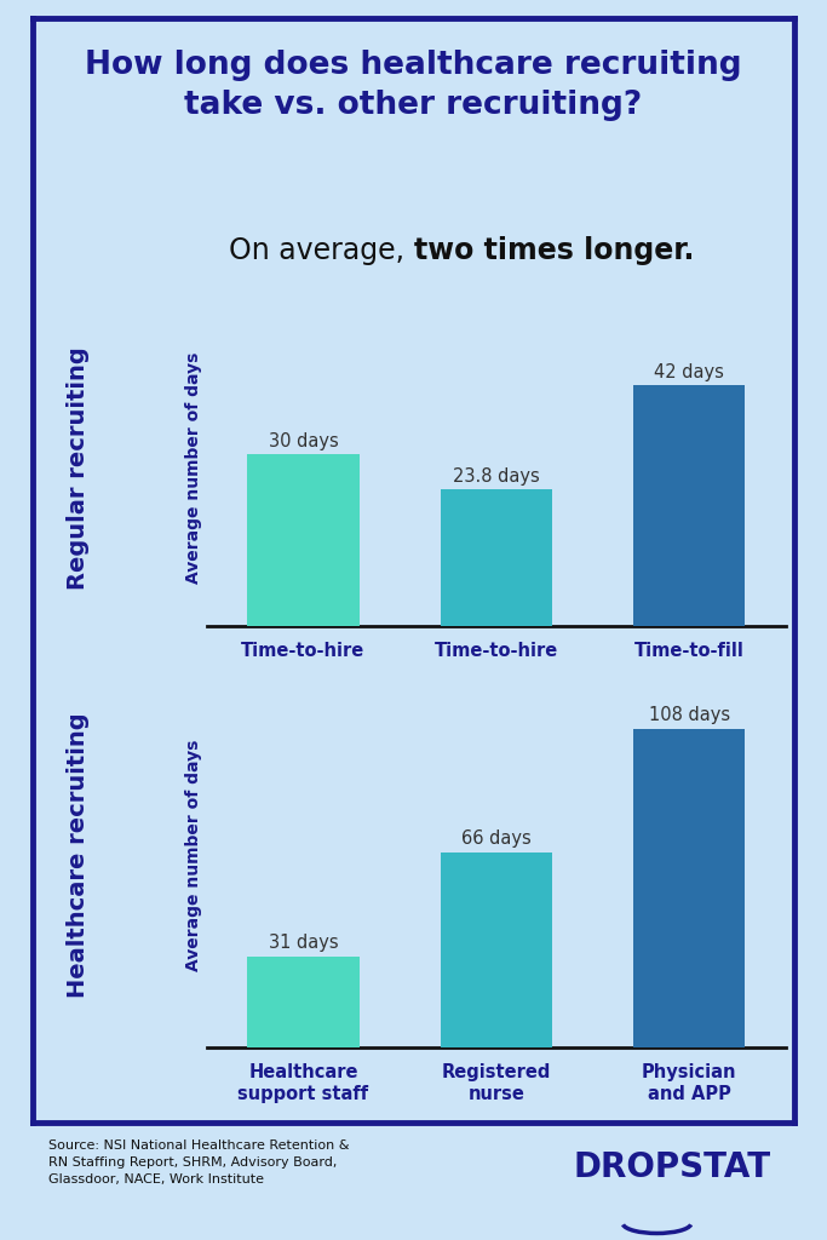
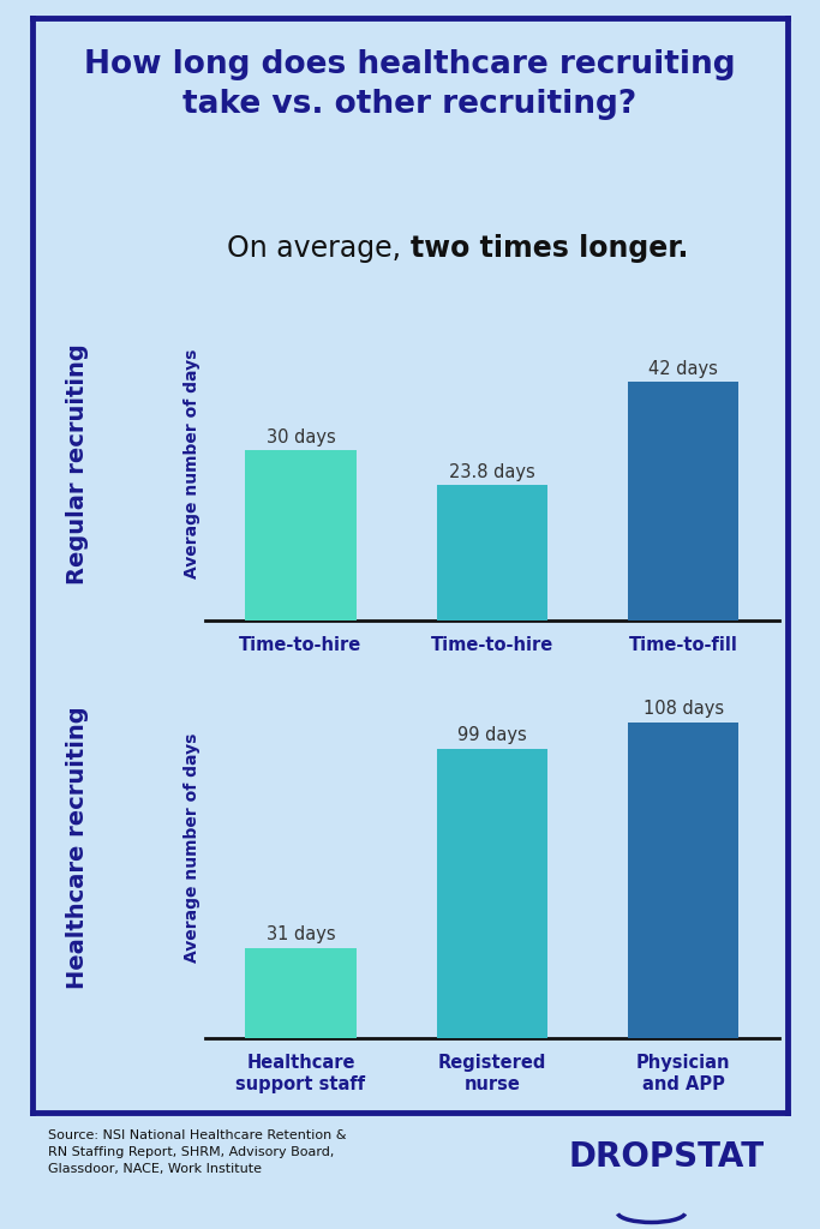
Registered nurse: 66 -> 99
